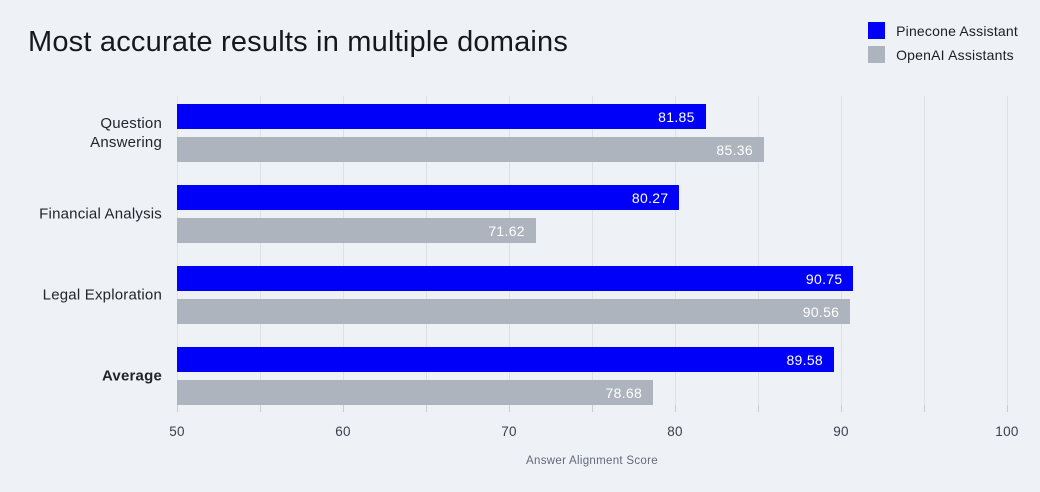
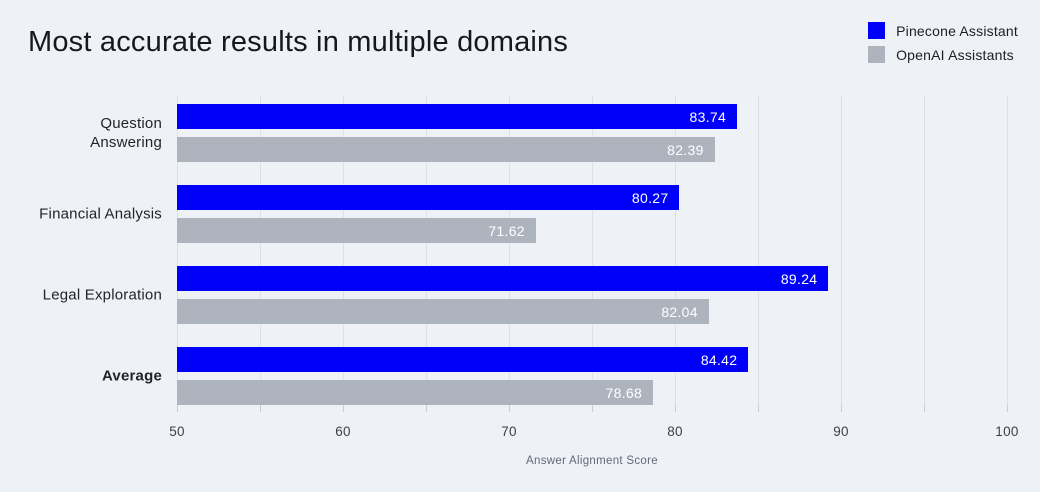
Pinecone Assistant/Question Answering: 81.85 -> 83.74
OpenAI Assistants/Question Answering: 85.36 -> 82.39
Pinecone Assistant/Legal Exploration: 90.75 -> 89.24
OpenAI Assistants/Legal Exploration: 90.56 -> 82.04
Pinecone Assistant/Average: 89.58 -> 84.42
